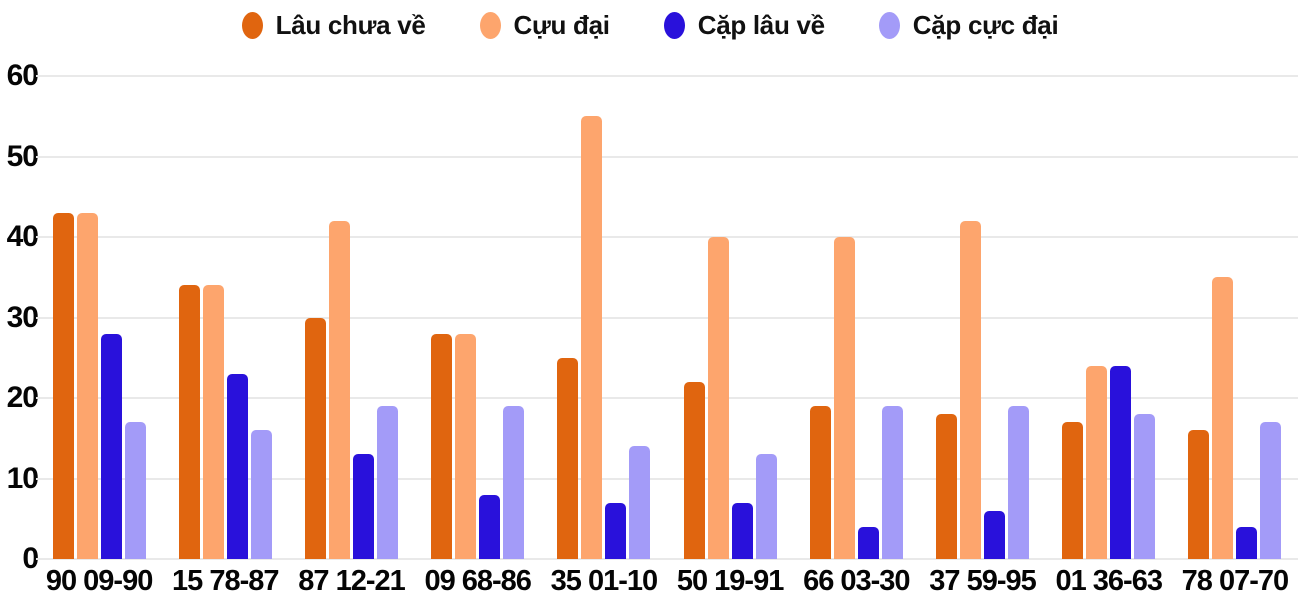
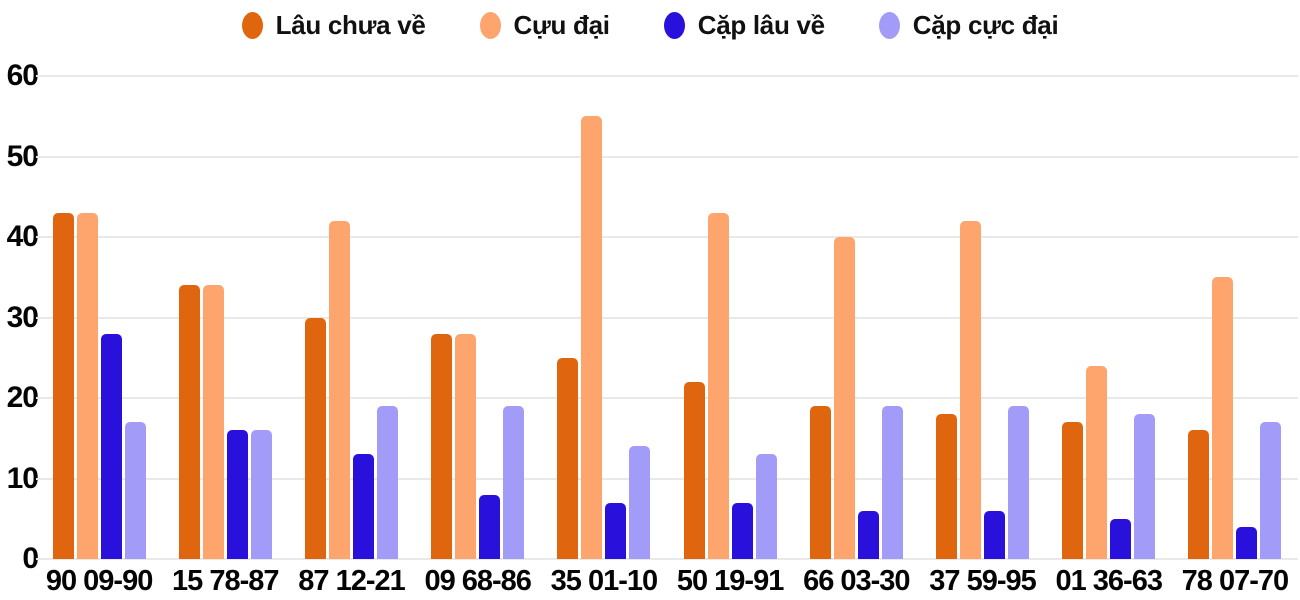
Cặp lâu về/15 78-87: 23 -> 16
Cựu đại/50 19-91: 40 -> 43
Cặp lâu về/66 03-30: 4 -> 6
Cặp lâu về/01 36-63: 24 -> 5
